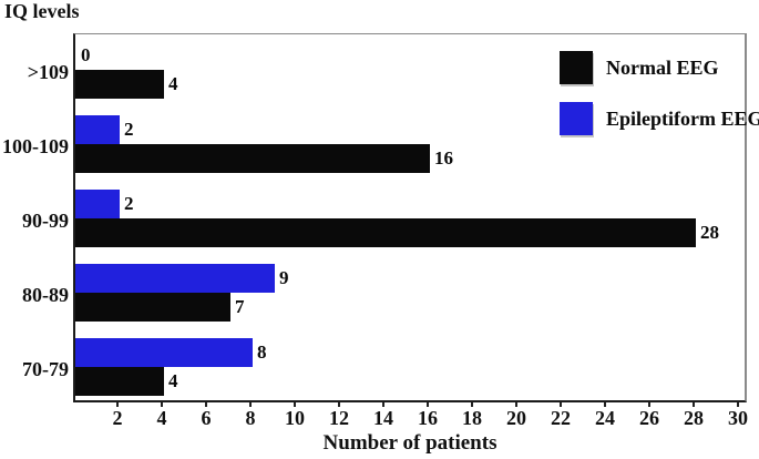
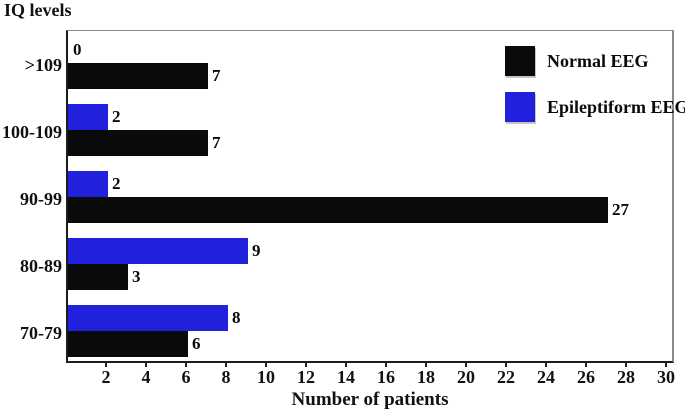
Normal EEG/>109: 4 -> 7
Normal EEG/100-109: 16 -> 7
Normal EEG/90-99: 28 -> 27
Normal EEG/80-89: 7 -> 3
Normal EEG/70-79: 4 -> 6
